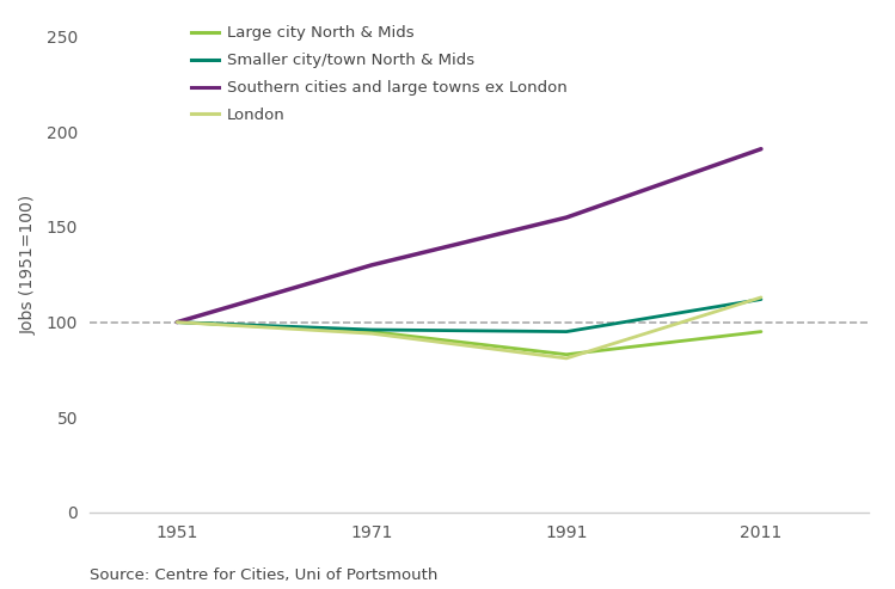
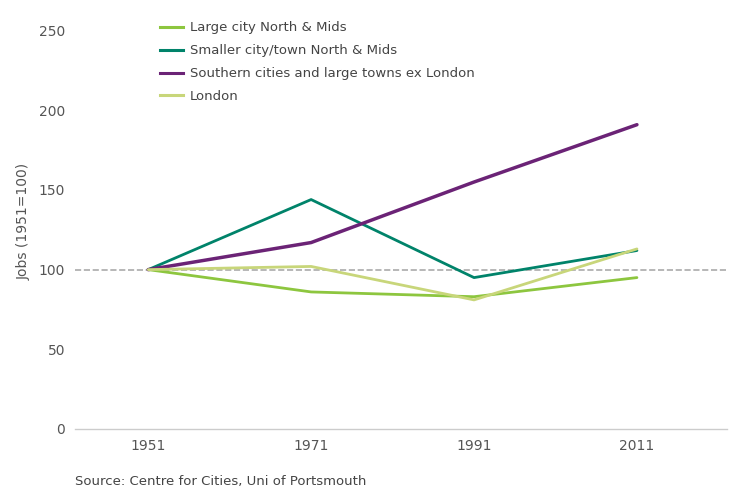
Large city North & Mids/1971: 95 -> 86
Smaller city/town North & Mids/1971: 96 -> 144
Southern cities and large towns ex London/1971: 130 -> 117
London/1971: 94 -> 102
